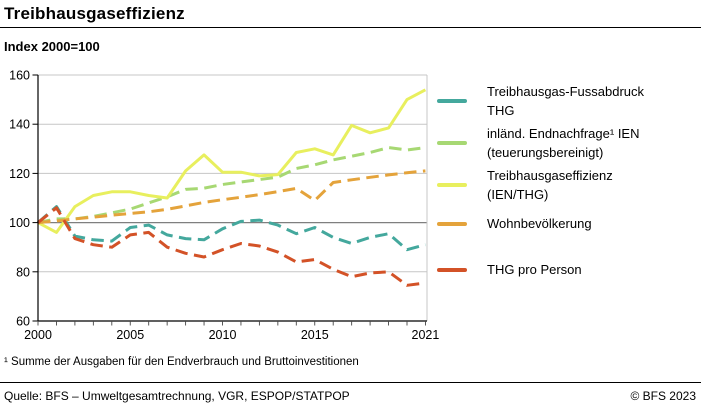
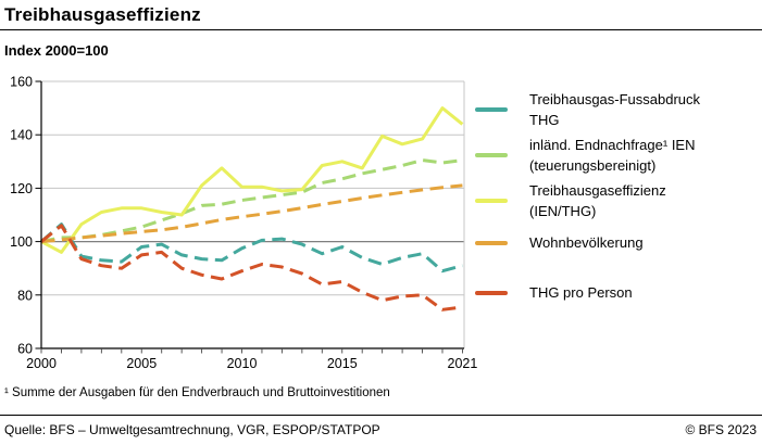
Wohnbevölkerung/2015: 109 -> 115
Treibhausgaseffizienz (IEN/THG)/2021: 154 -> 144
